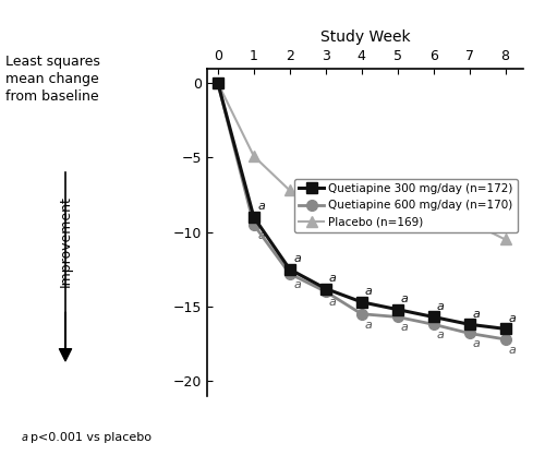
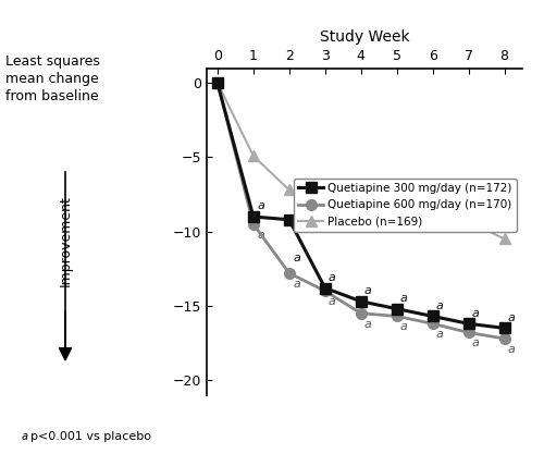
Quetiapine 300 mg/day (n=172)/2: -12.5 -> -9.2
